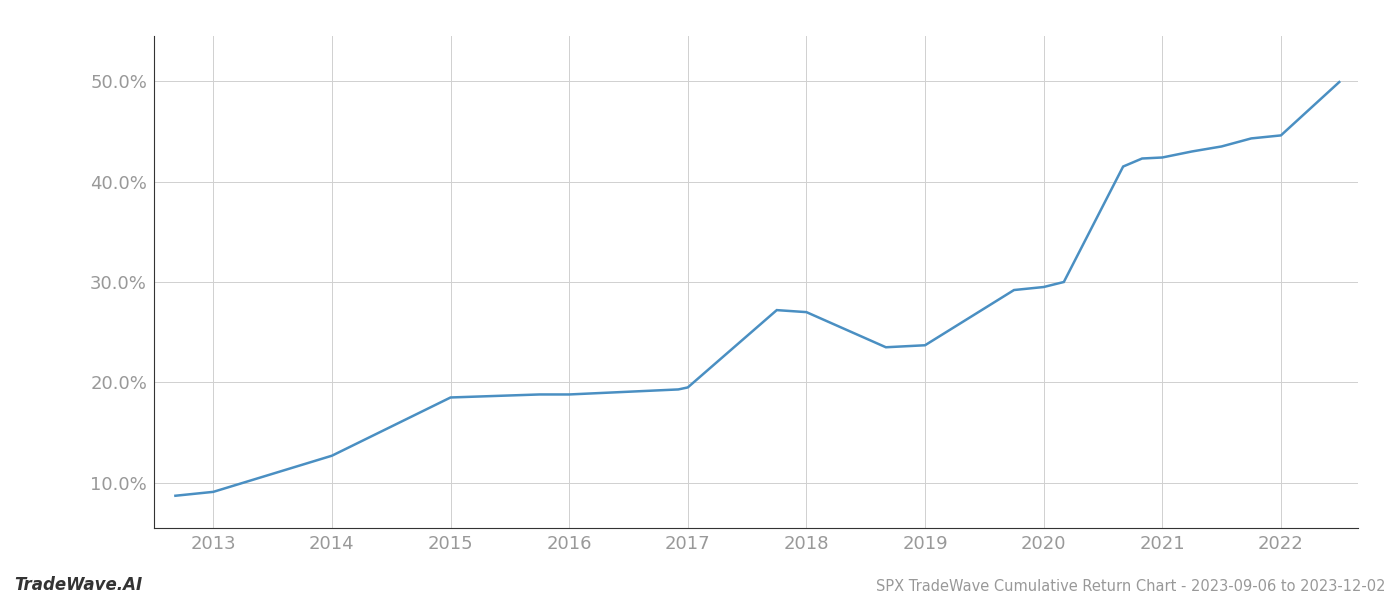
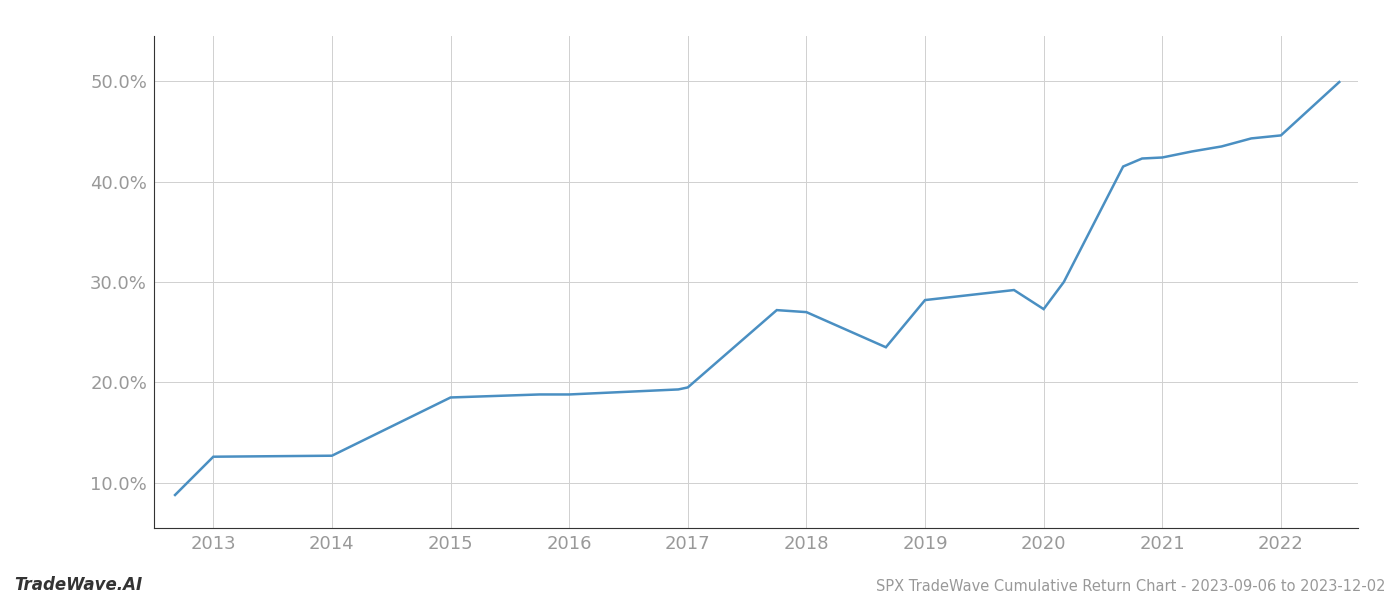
2013: 9.1% -> 12.6%
2019: 23.7% -> 28.2%
2020: 29.5% -> 27.3%
